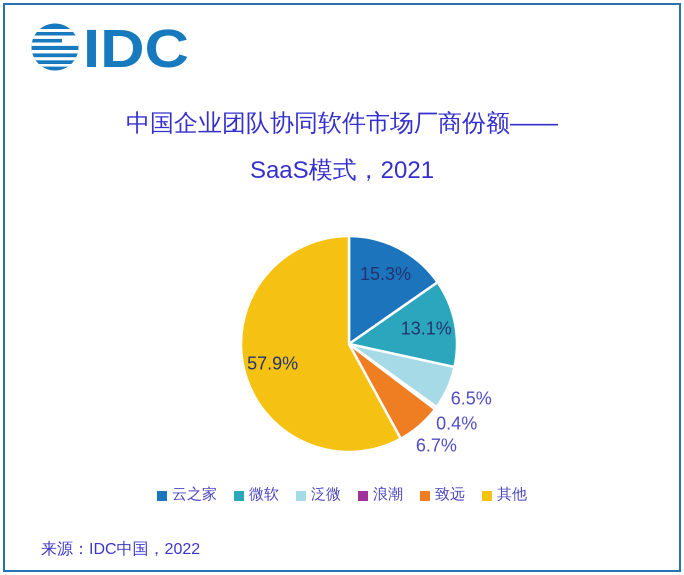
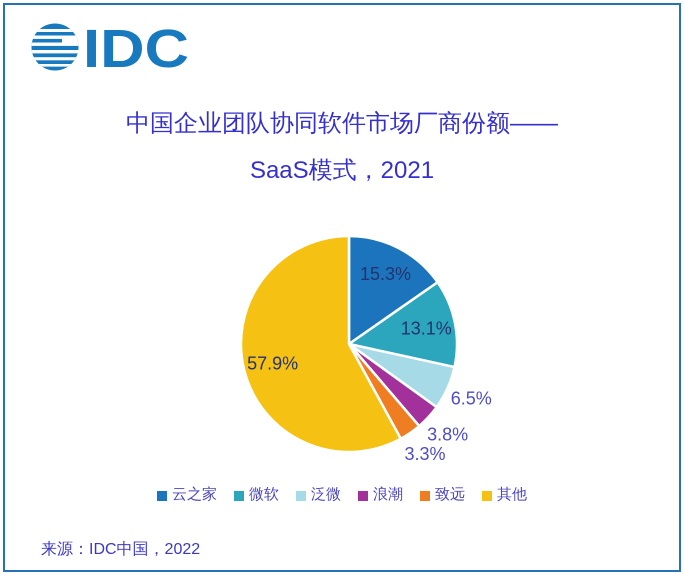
浪潮: 0.4% -> 3.8%
致远: 6.7% -> 3.3%
